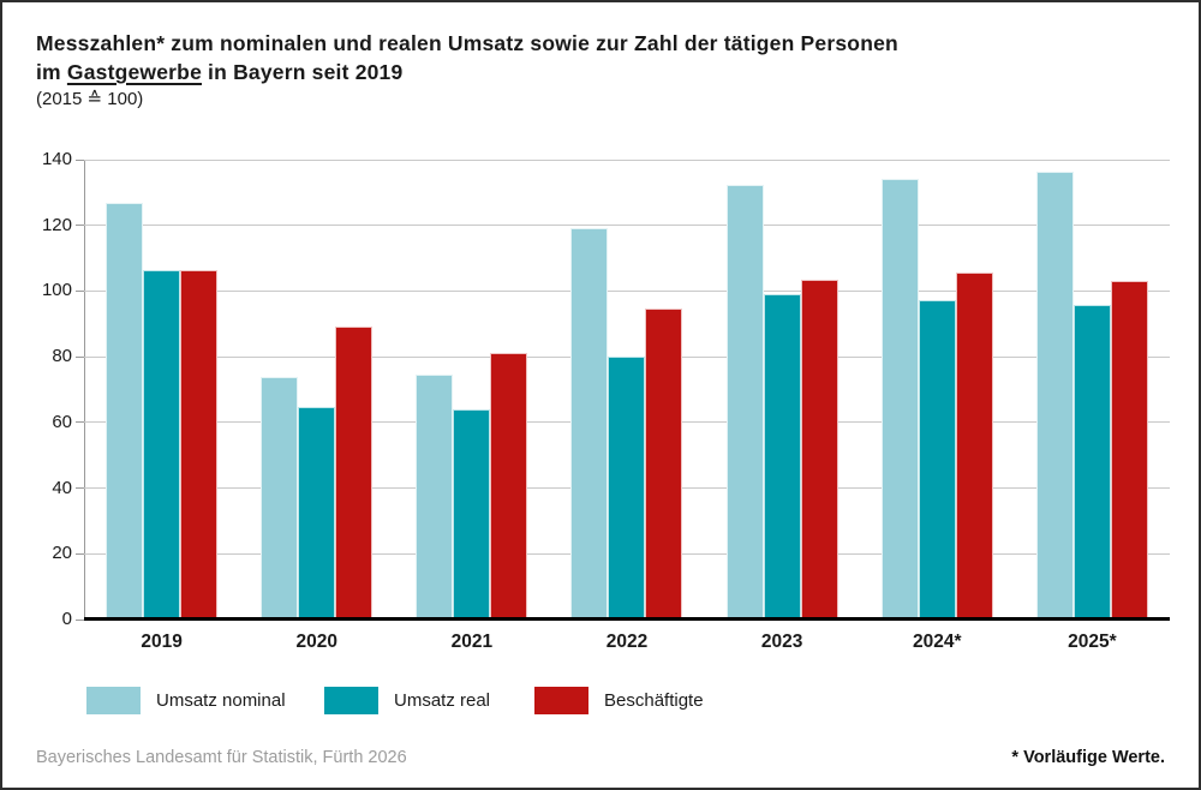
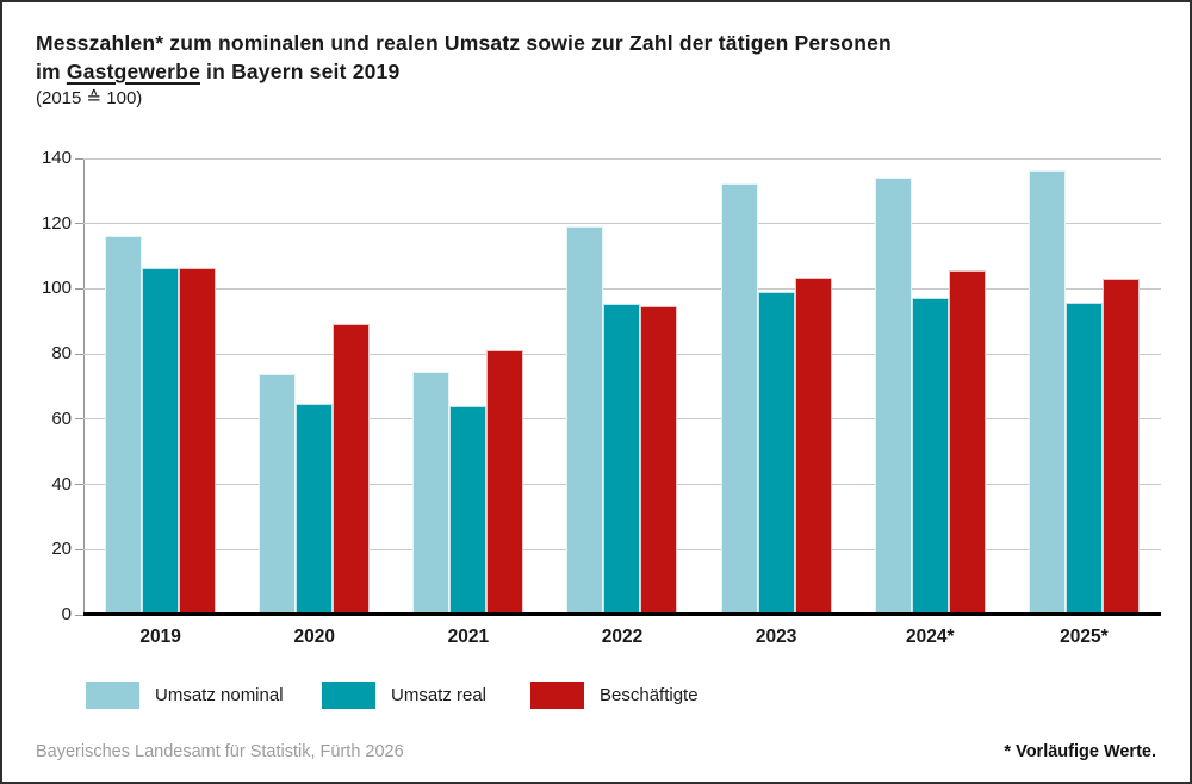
Umsatz nominal/2019: 127 -> 116
Umsatz real/2022: 80 -> 95
